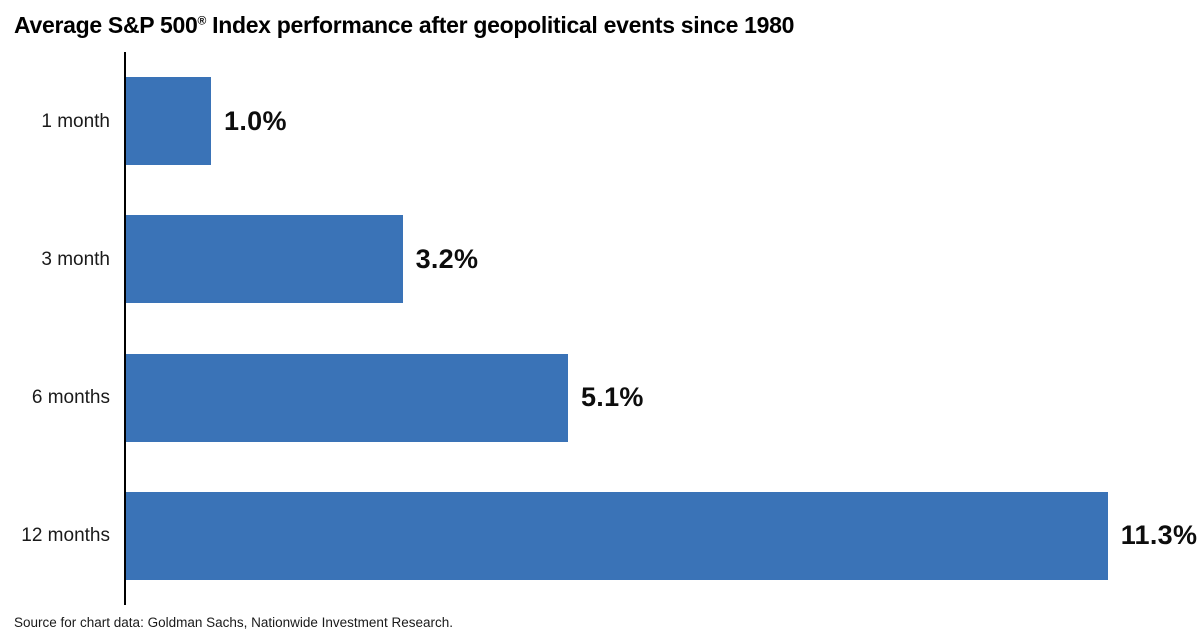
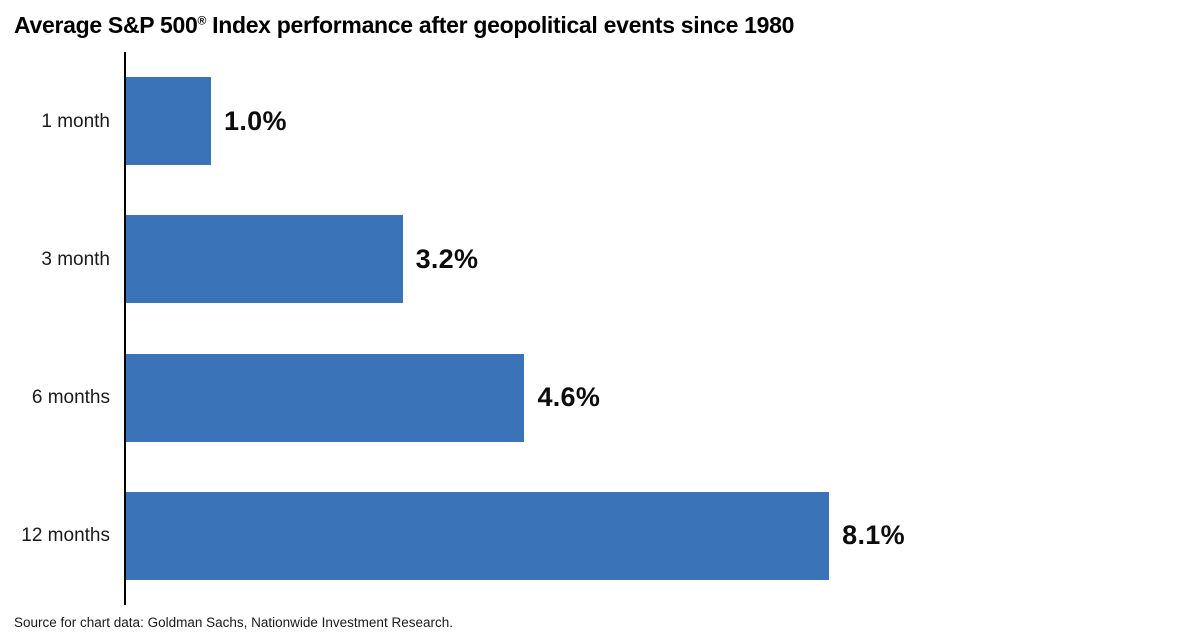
6 months: 5.1% -> 4.6%
12 months: 11.3% -> 8.1%
